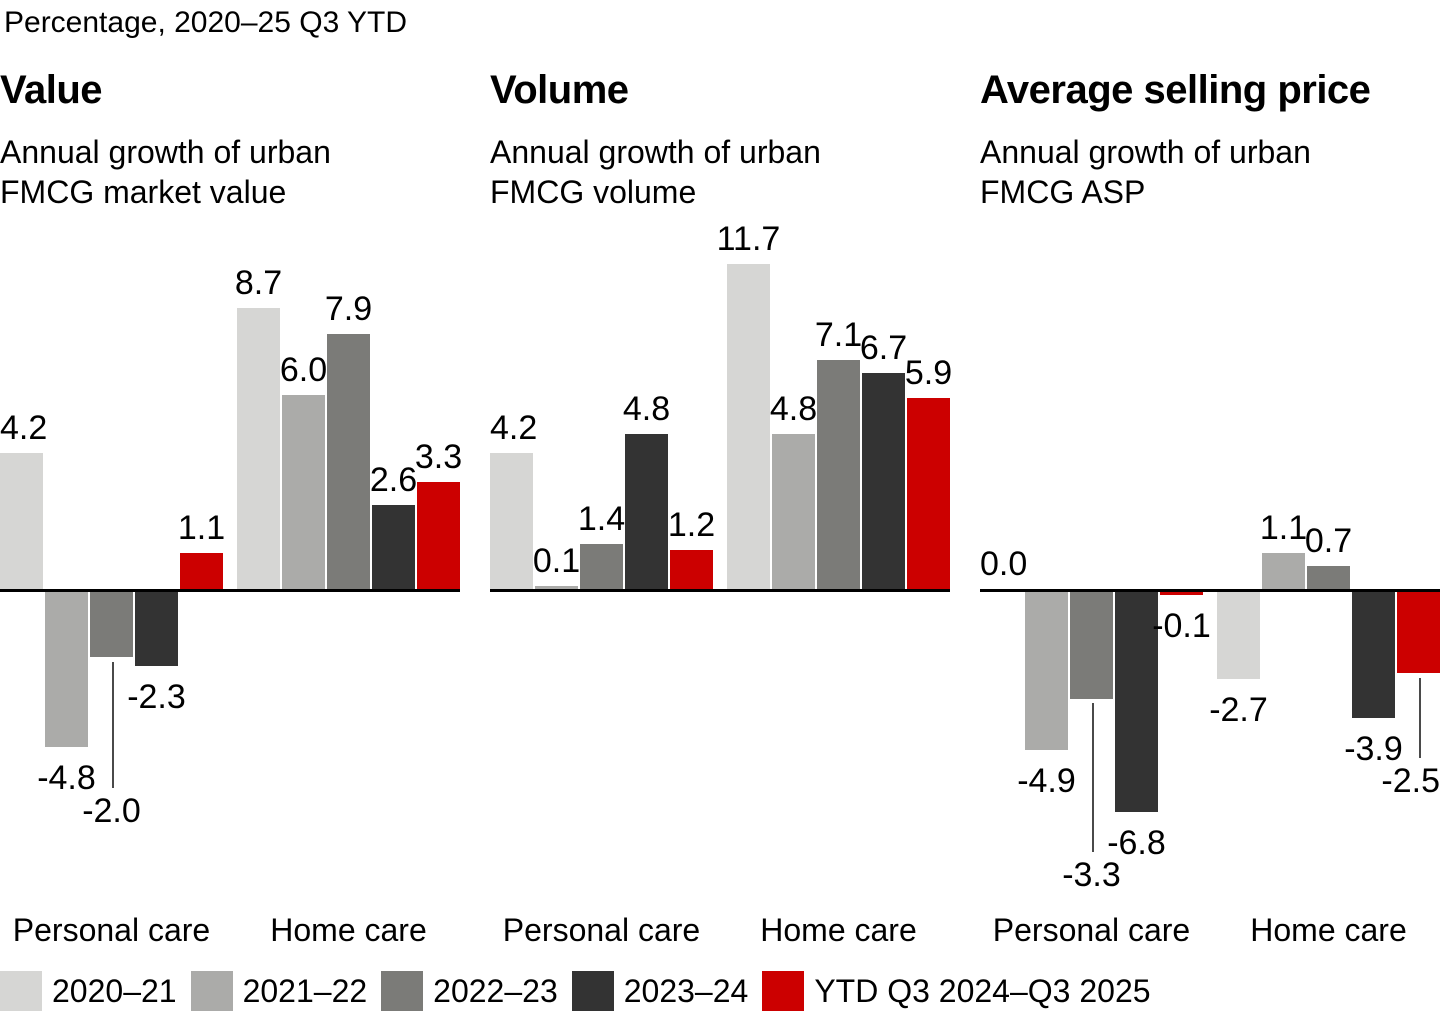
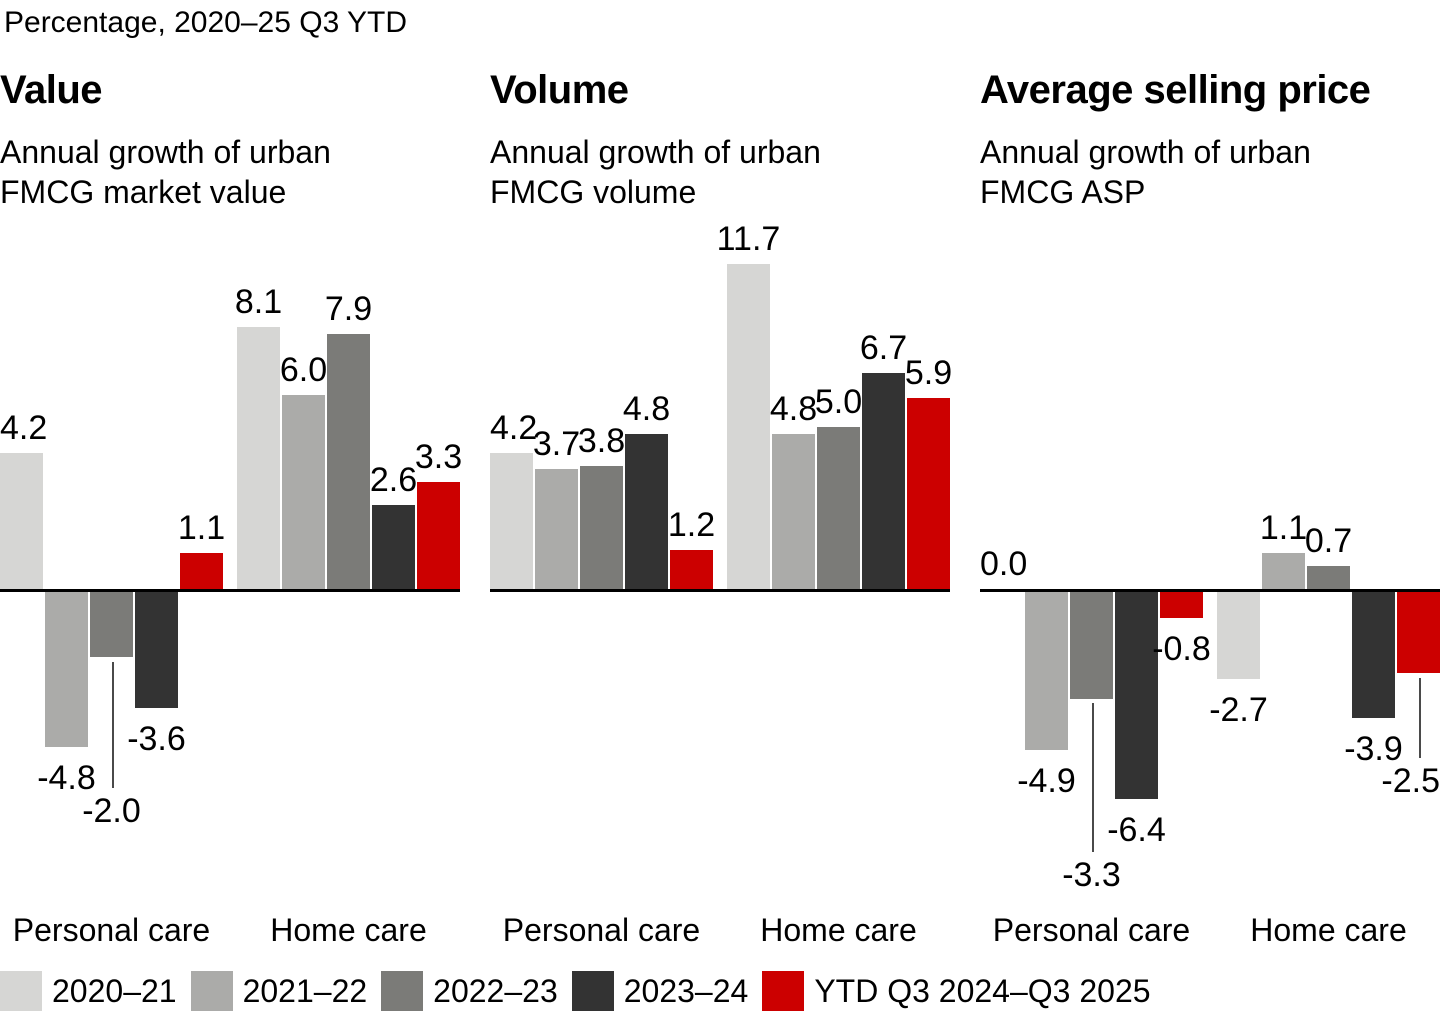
Value/2023–24/Personal care: -2.3 -> -3.6
Value/2020–21/Home care: 8.7 -> 8.1
Volume/2021–22/Personal care: 0.1 -> 3.7
Volume/2022–23/Personal care: 1.4 -> 3.8
Volume/2022–23/Home care: 7.1 -> 5.0
Average selling price/2023–24/Personal care: -6.8 -> -6.4
Average selling price/YTD Q3 2024–Q3 2025/Personal care: -0.1 -> -0.8
